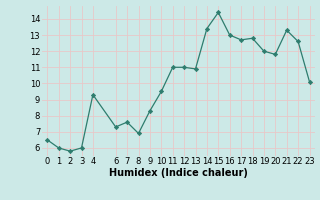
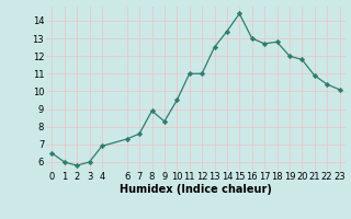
4: 9.3 -> 6.9
8: 6.9 -> 8.9
13: 10.9 -> 12.5
21: 13.3 -> 10.9
22: 12.6 -> 10.4
